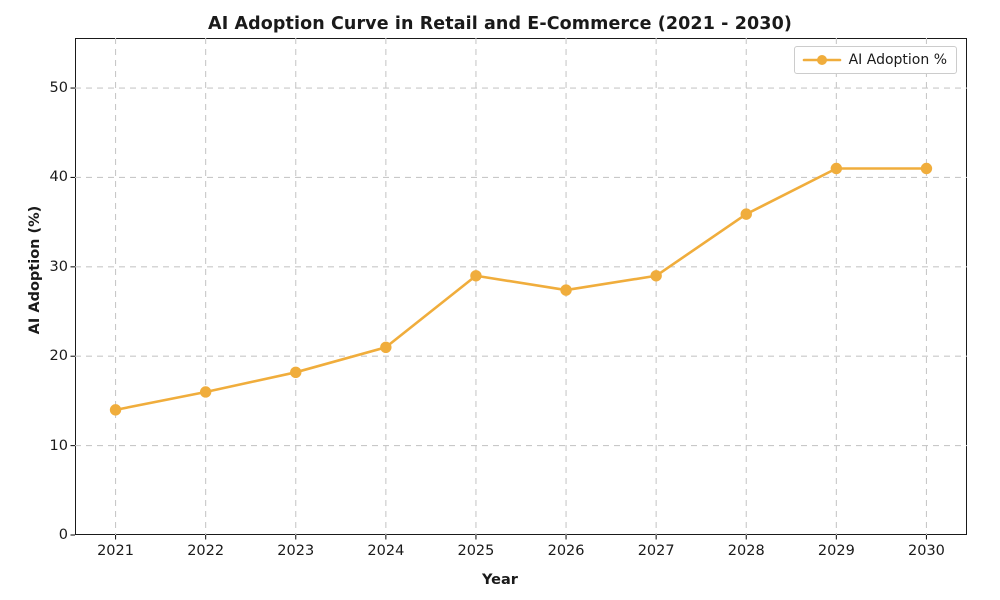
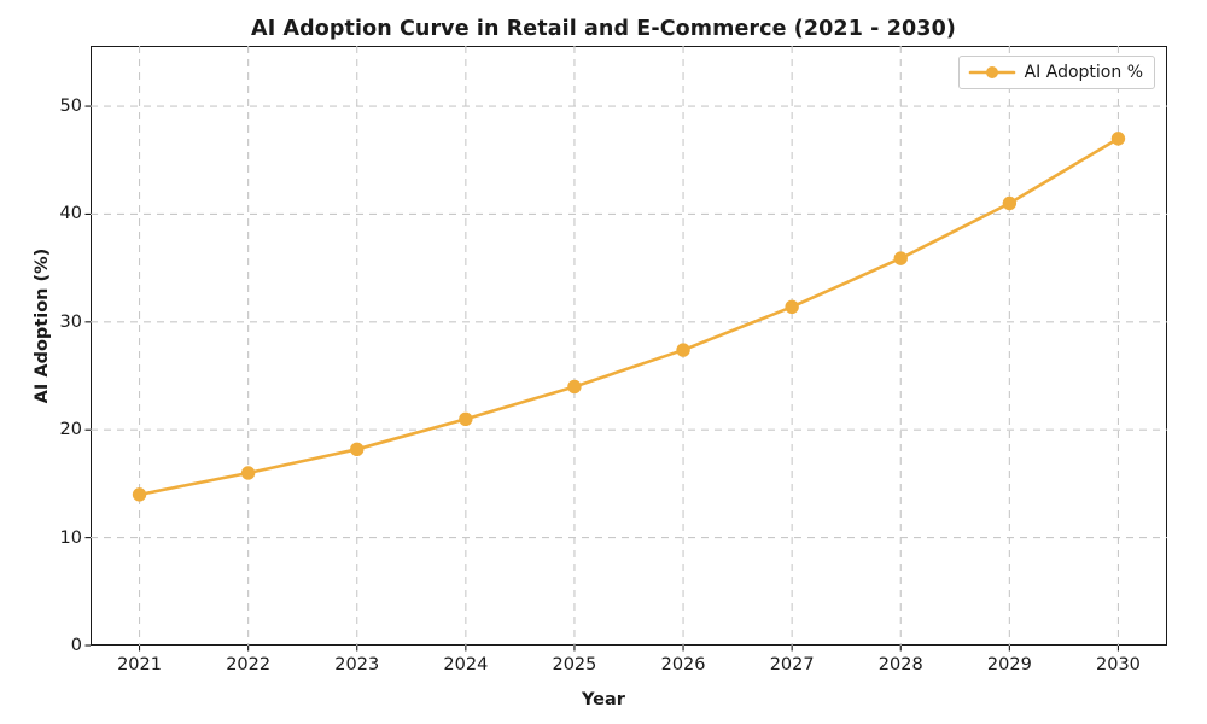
2025: 29 -> 24
2027: 29 -> 31
2030: 41 -> 47
